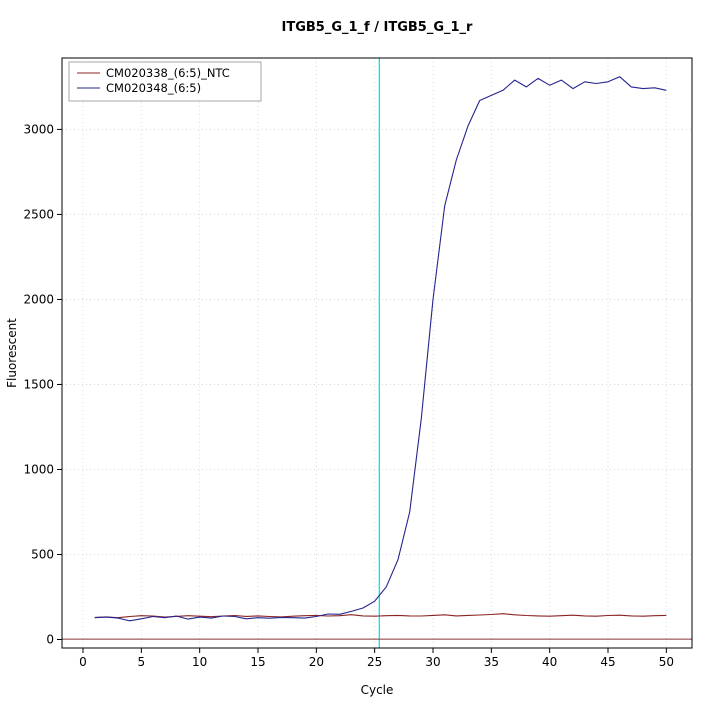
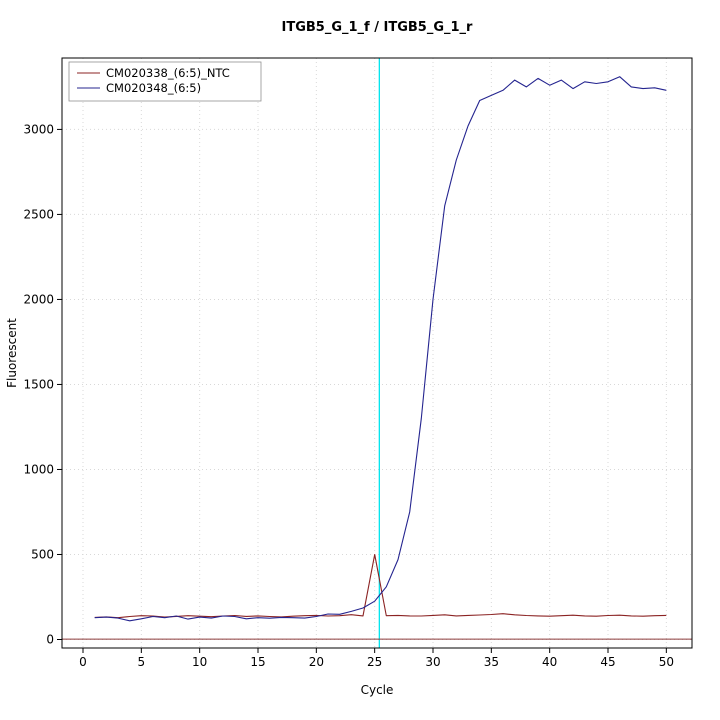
CM020338_(6:5)_NTC/25: 140 -> 500
